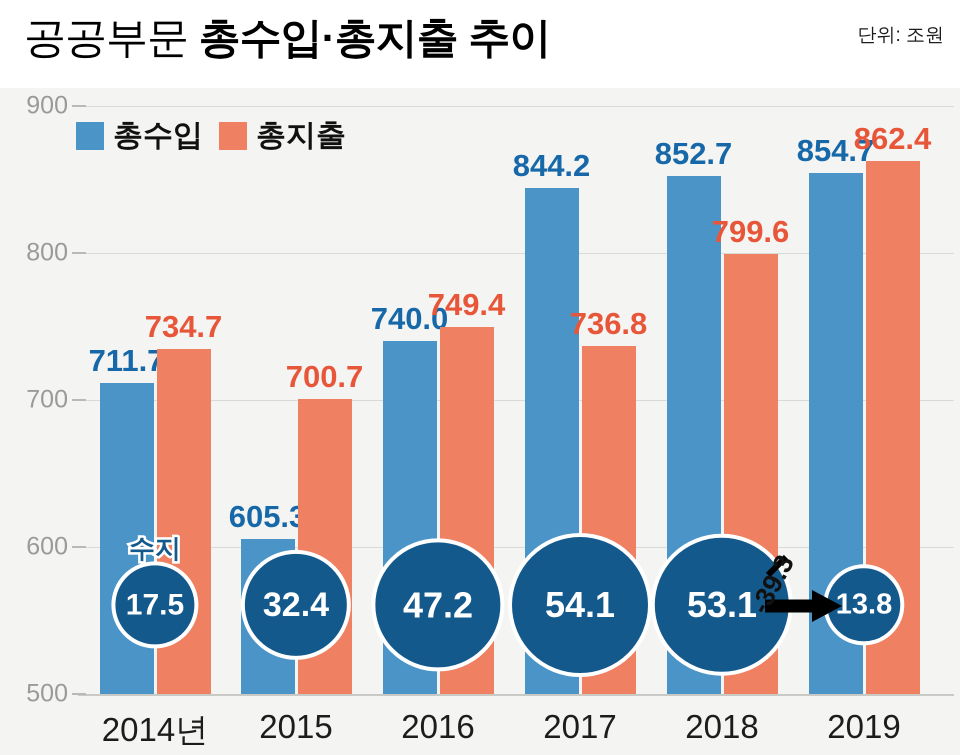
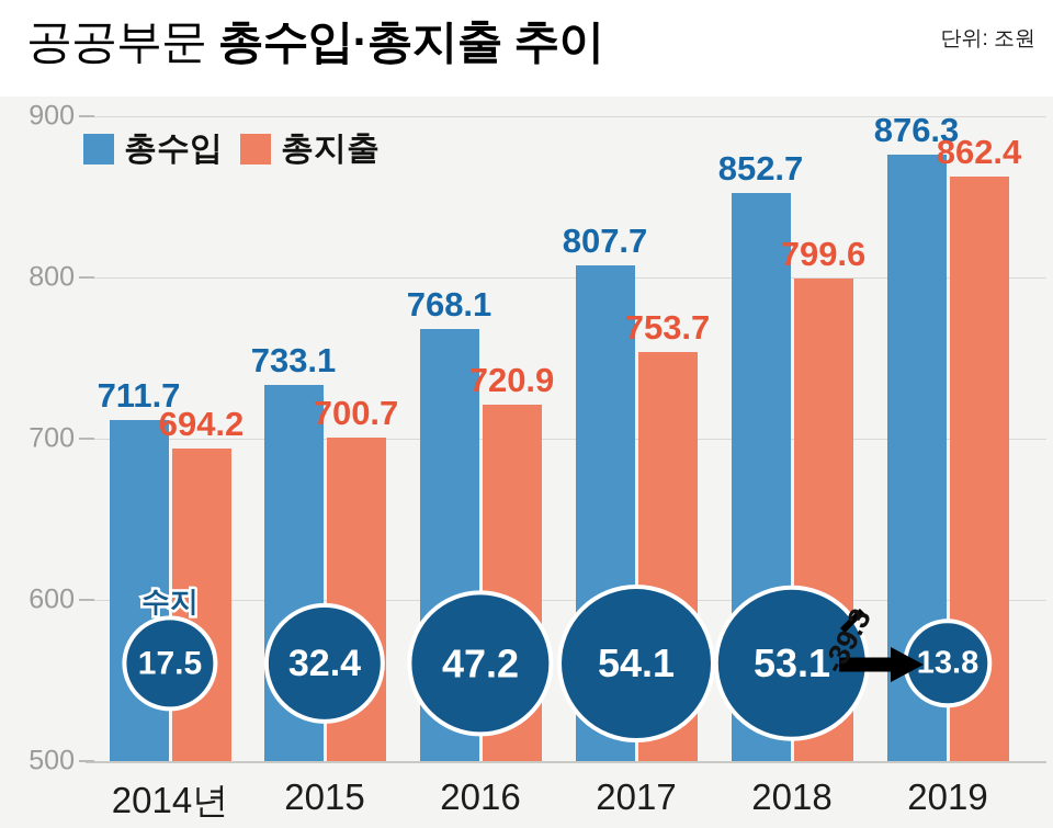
총지출/2014년: 734.7 -> 694.2
총수입/2015: 605.3 -> 733.1
총수입/2016: 740.0 -> 768.1
총지출/2016: 749.4 -> 720.9
총수입/2017: 844.2 -> 807.7
총지출/2017: 736.8 -> 753.7
총수입/2019: 854.7 -> 876.3
